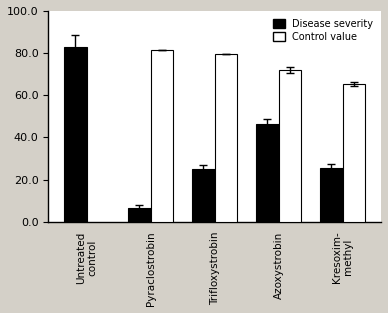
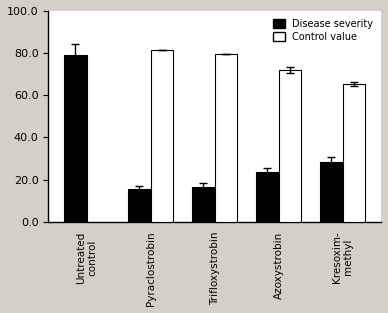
Disease severity/Untreated control: 83.0 -> 79.0
Disease severity/Pyraclostrobin: 6.5 -> 15.5
Disease severity/Trifloxystrobin: 25.0 -> 16.5
Disease severity/Azoxystrobin: 46.5 -> 23.5
Disease severity/Kresoxim- methyl: 25.5 -> 28.5
